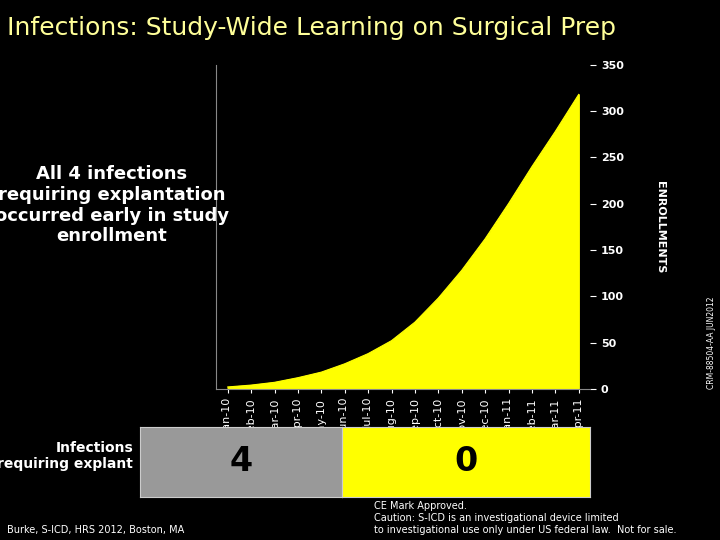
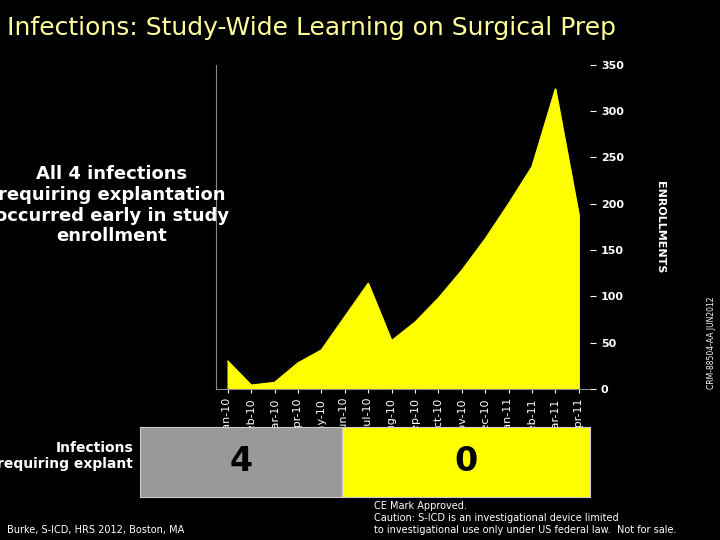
Jan-10: 2 -> 30
Apr-10: 12 -> 28
May-10: 18 -> 42
Jun-10: 27 -> 78
Jul-10: 38 -> 114
Mar-11: 278 -> 324
Apr-11: 318 -> 188
